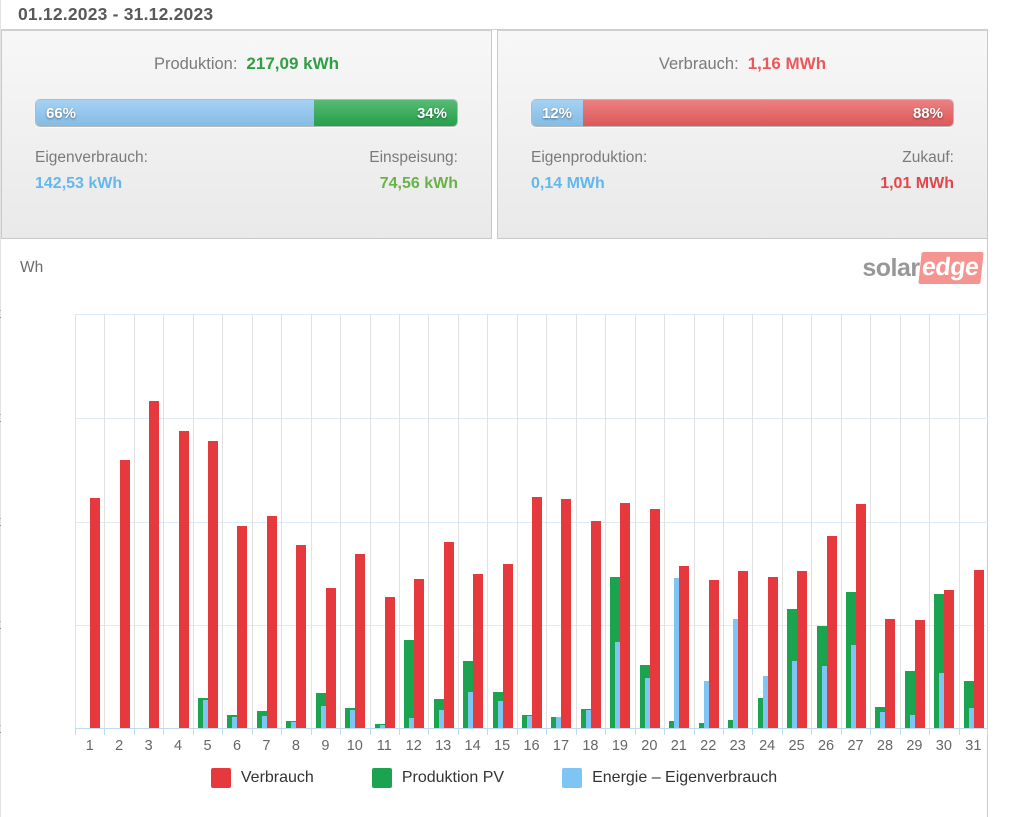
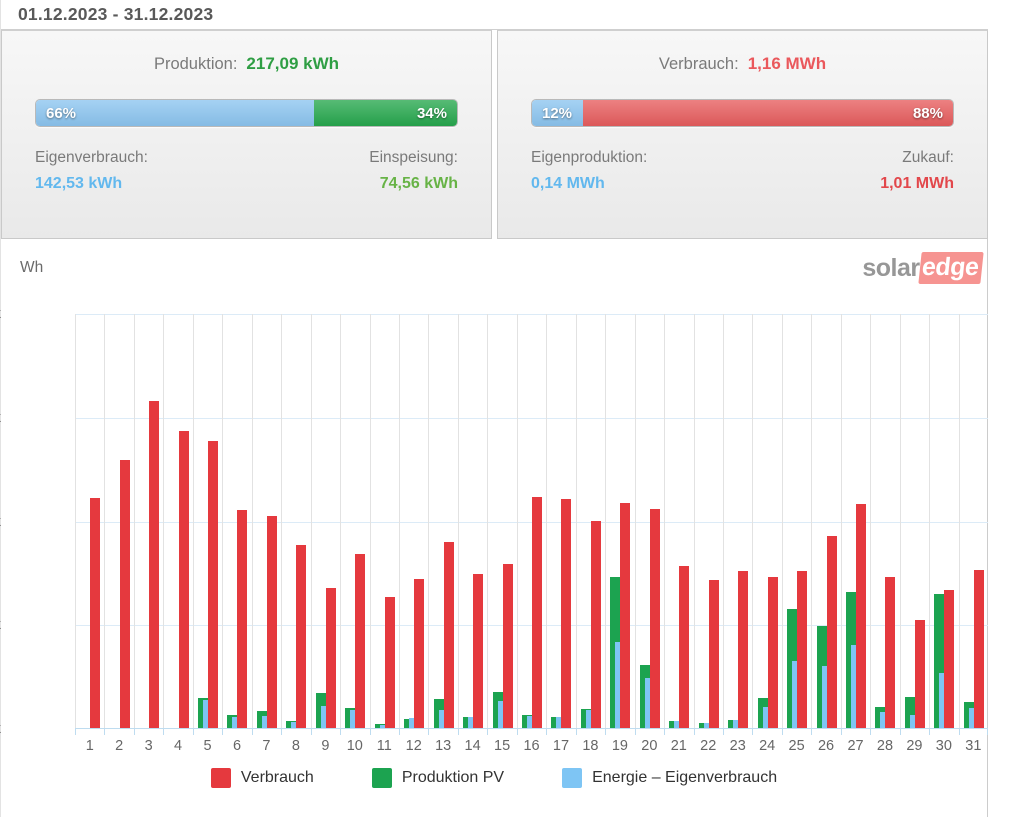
Verbrauch/6: 39k -> 42k
Produktion PV/12: 17k -> 2k
Produktion PV/14: 13k -> 2k
Energie – Eigenverbrauch/14: 7k -> 2k
Energie – Eigenverbrauch/21: 29k -> 1k
Energie – Eigenverbrauch/22: 9k -> 1k
Energie – Eigenverbrauch/23: 21k -> 2k
Energie – Eigenverbrauch/24: 10k -> 4k
Verbrauch/28: 21k -> 29k
Produktion PV/29: 11k -> 6k
Produktion PV/31: 9k -> 5k
